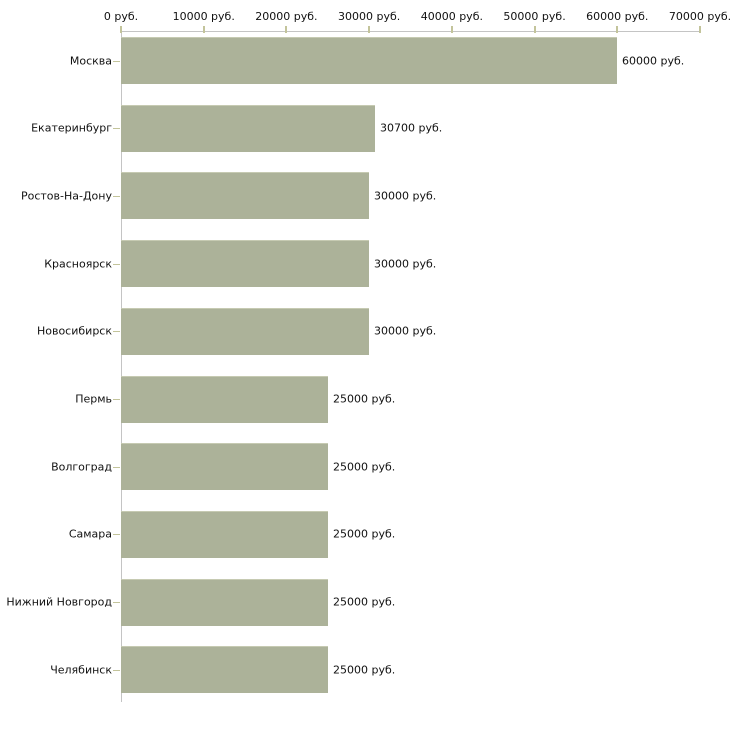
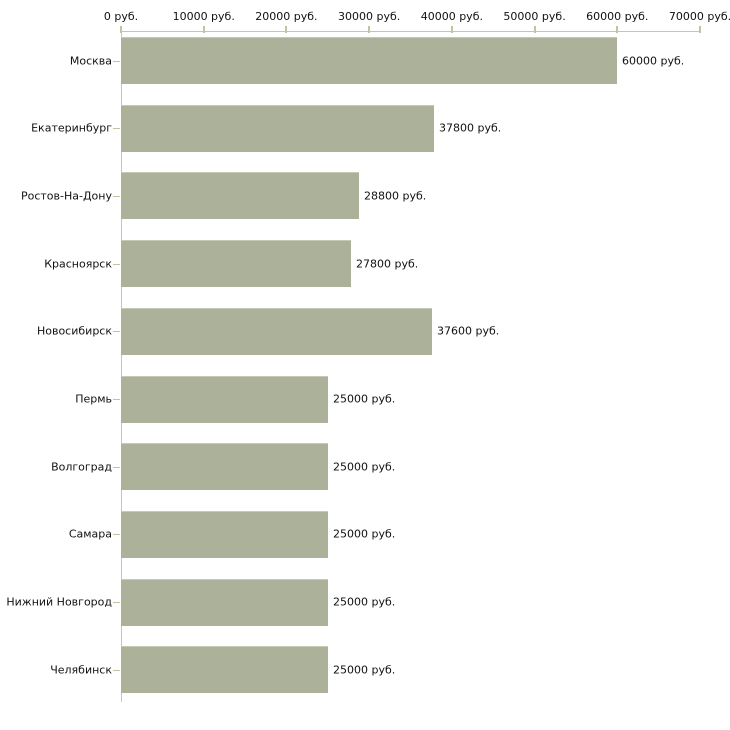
Екатеринбург: 30700 -> 37800
Ростов-На-Дону: 30000 -> 28800
Красноярск: 30000 -> 27800
Новосибирск: 30000 -> 37600
